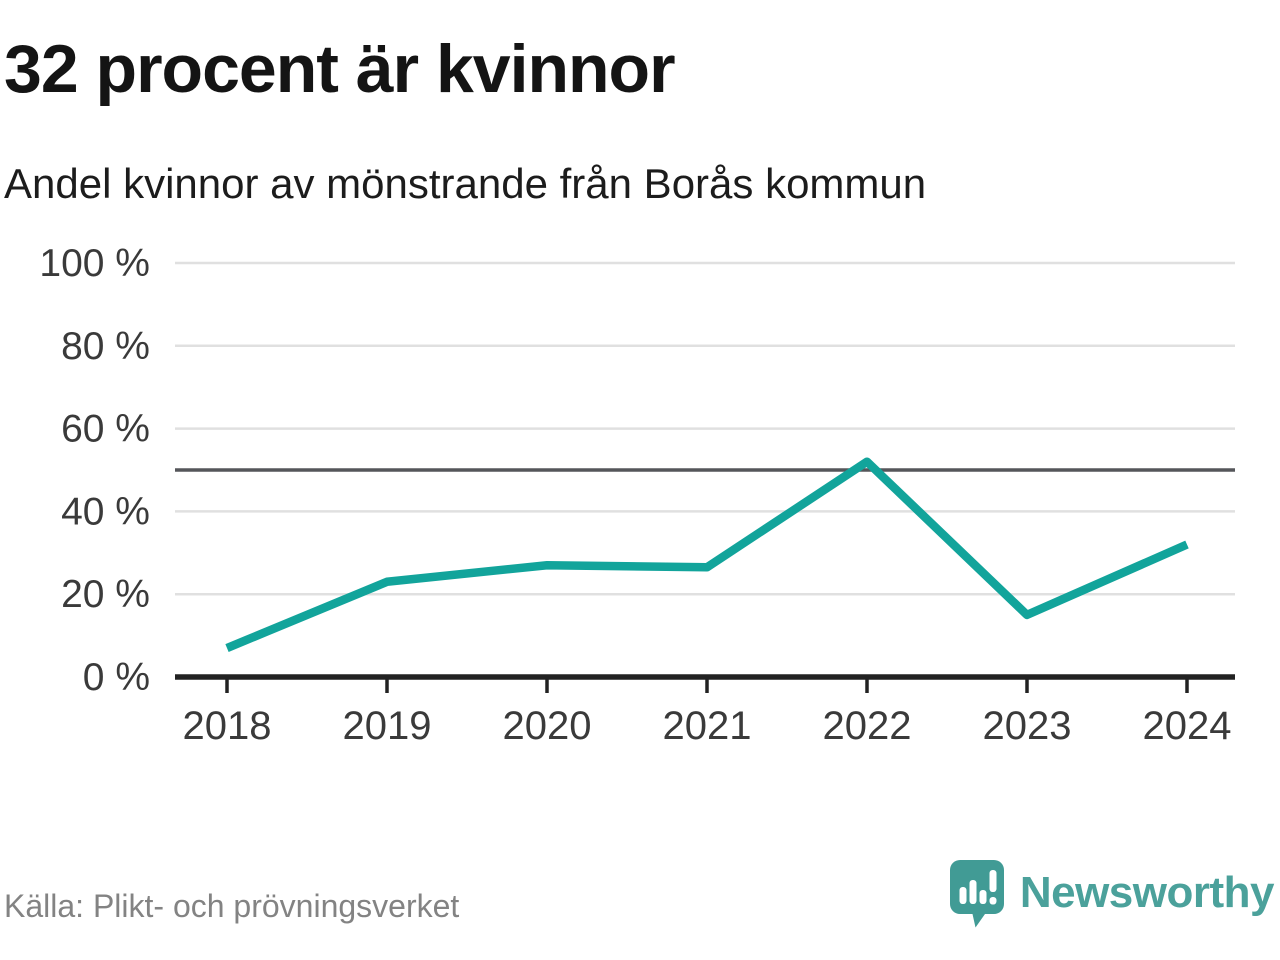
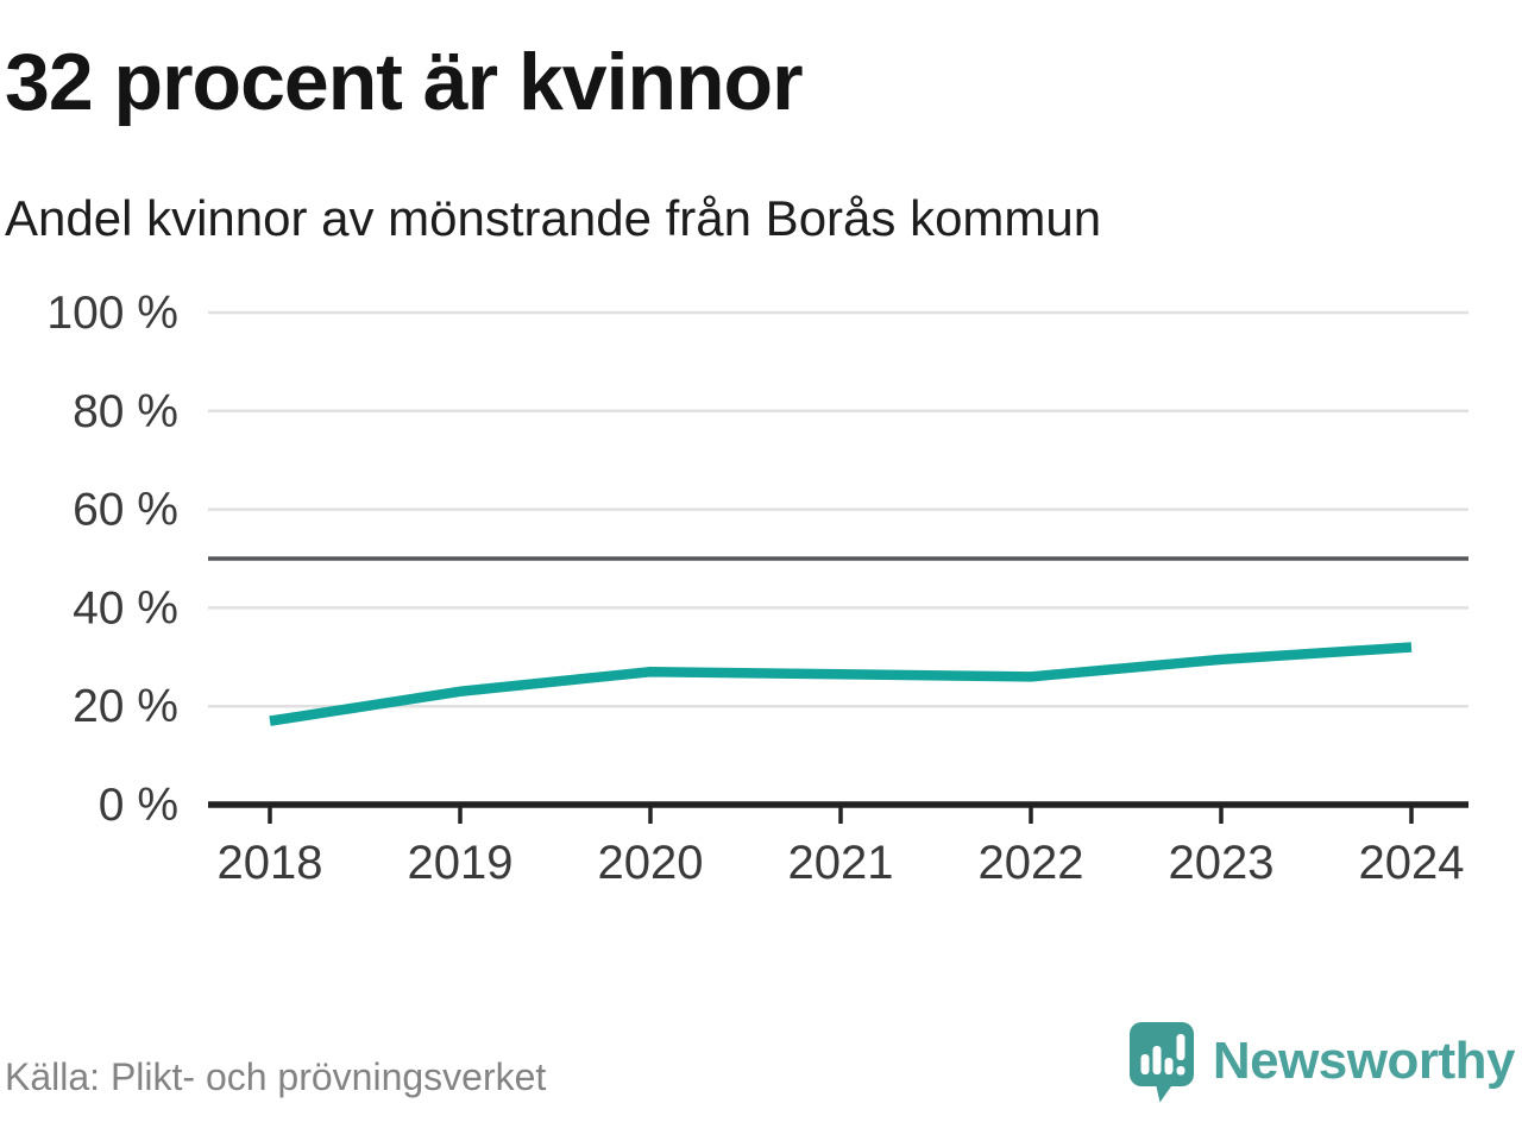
2018: 7% -> 17%
2022: 52% -> 26%
2023: 15% -> 30%
